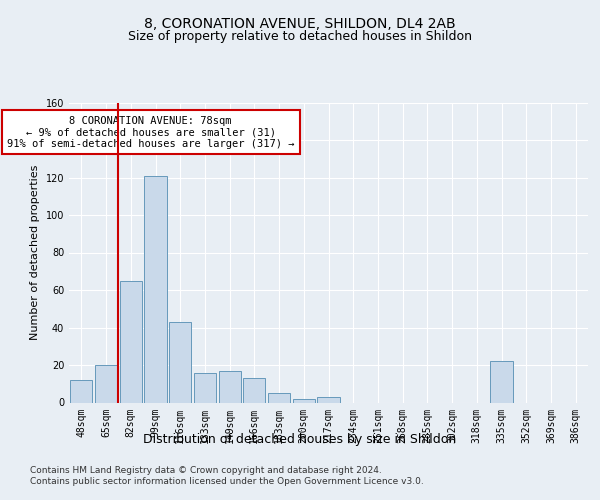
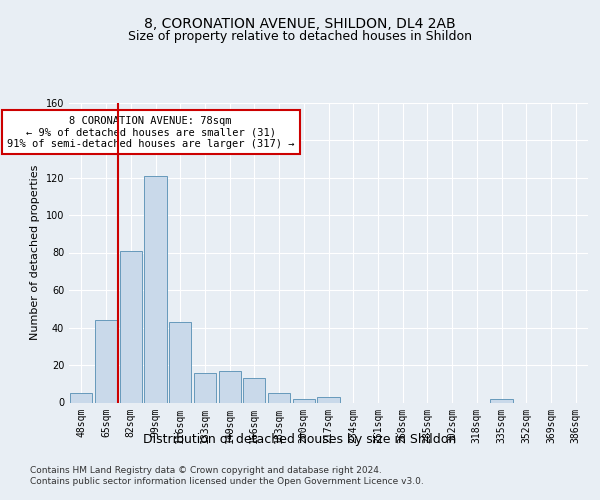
48sqm: 12 -> 5
65sqm: 20 -> 44
82sqm: 65 -> 81
335sqm: 22 -> 2
